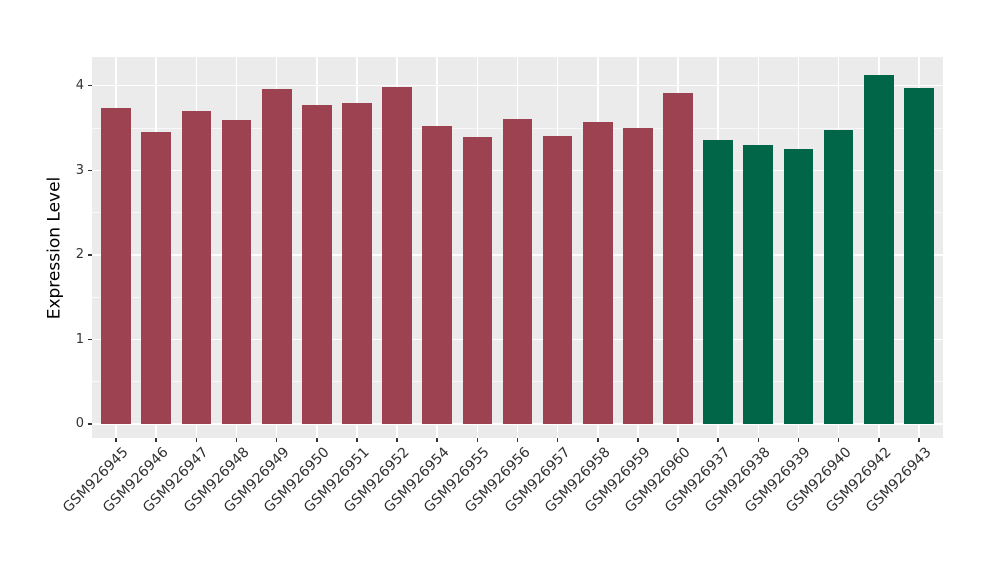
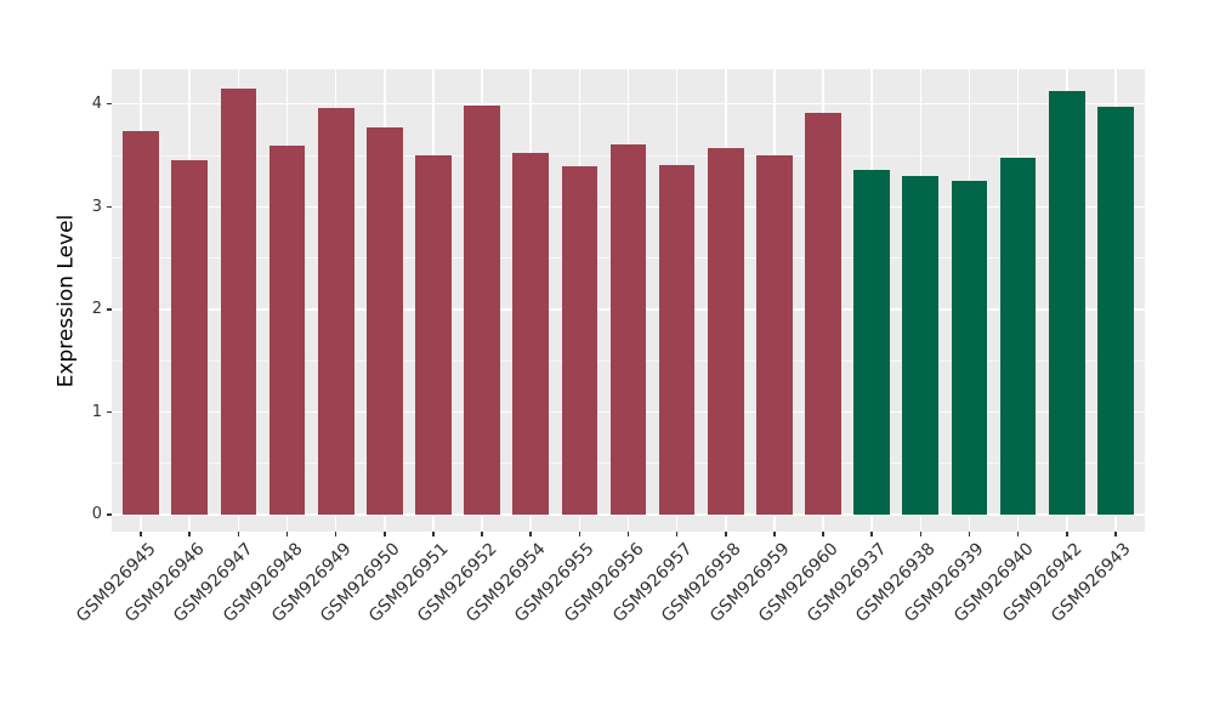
GSM926947: 3.7 -> 4.2
GSM926951: 3.8 -> 3.5
